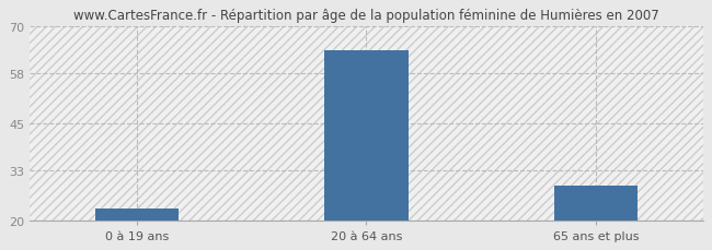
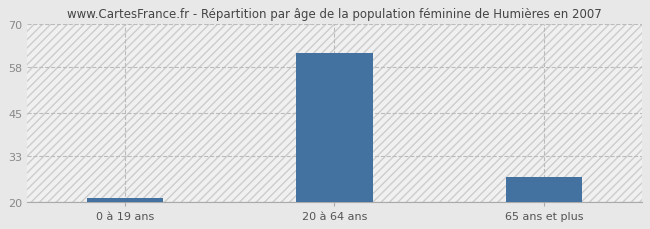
0 à 19 ans: 23 -> 21
20 à 64 ans: 64 -> 62
65 ans et plus: 29 -> 27
